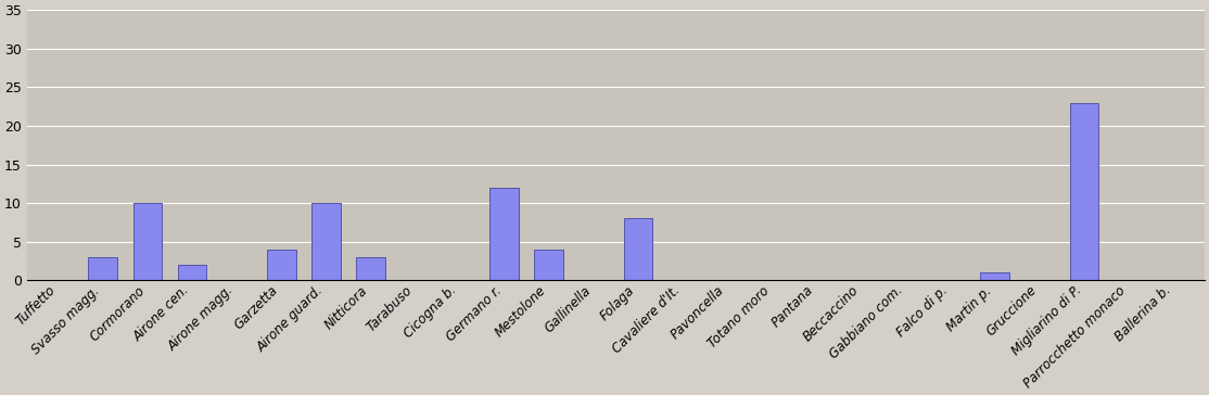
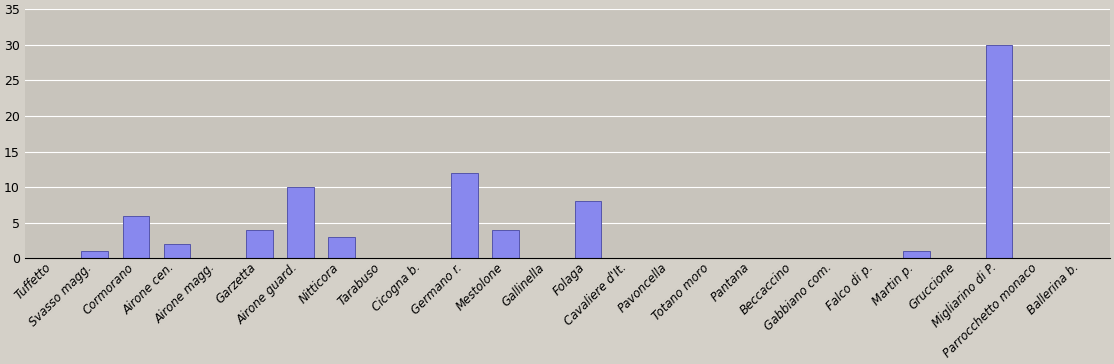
Svasso magg.: 3 -> 1
Cormorano: 10 -> 6
Migliarino di P.: 23 -> 30
